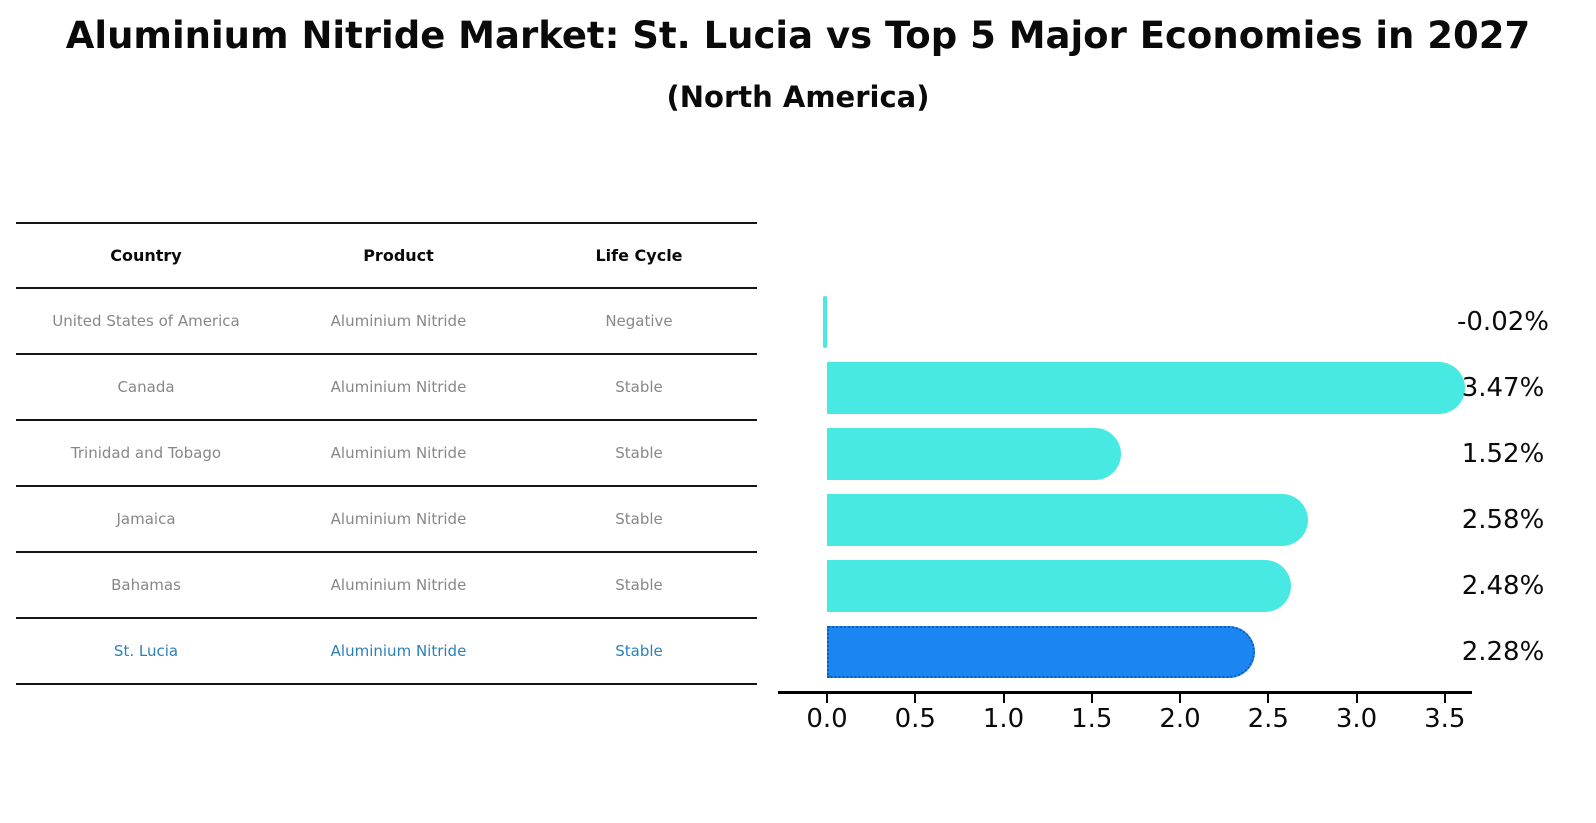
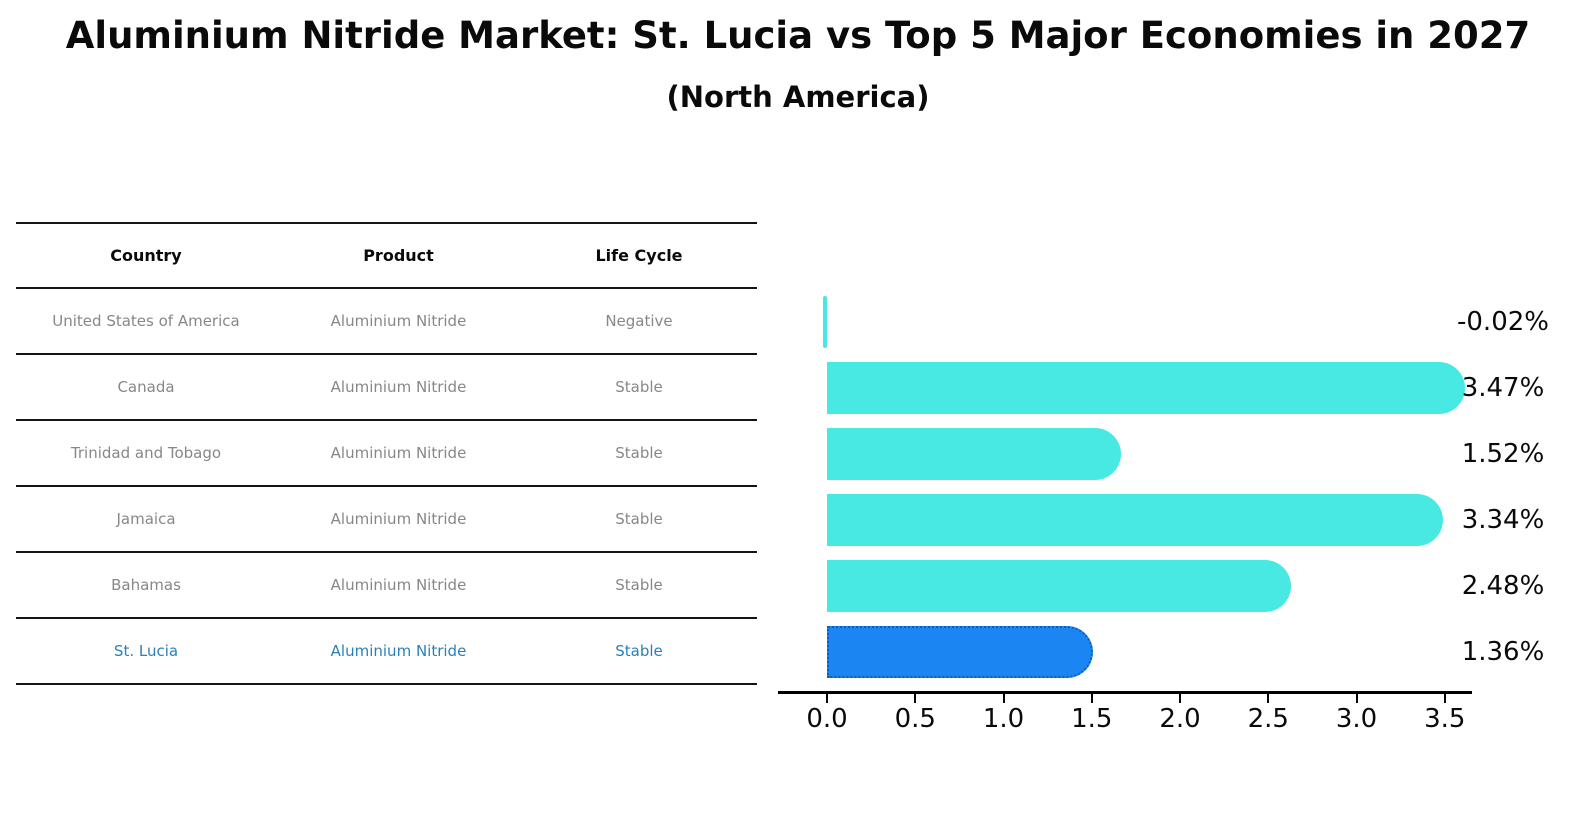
Jamaica: 2.58% -> 3.34%
St. Lucia: 2.28% -> 1.36%
